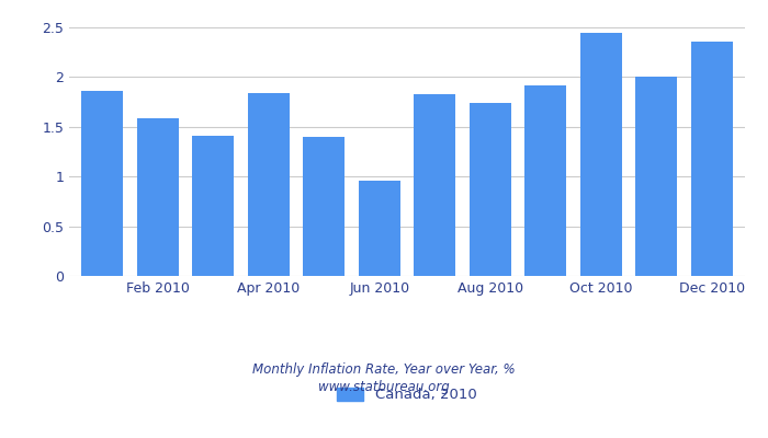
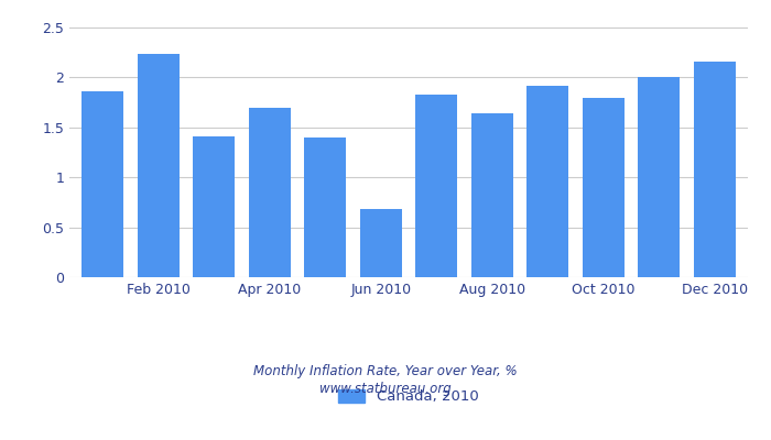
Feb 2010: 1.59 -> 2.24
Apr 2010: 1.84 -> 1.70
Jun 2010: 0.96 -> 0.68
Aug 2010: 1.74 -> 1.64
Oct 2010: 2.45 -> 1.80
Dec 2010: 2.36 -> 2.16
